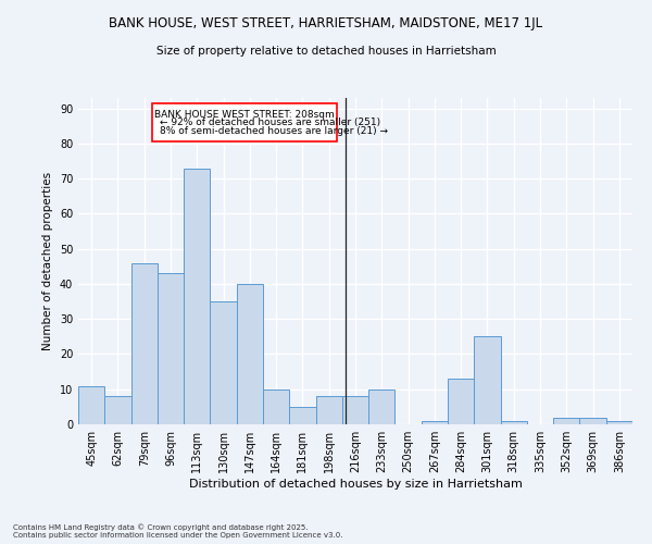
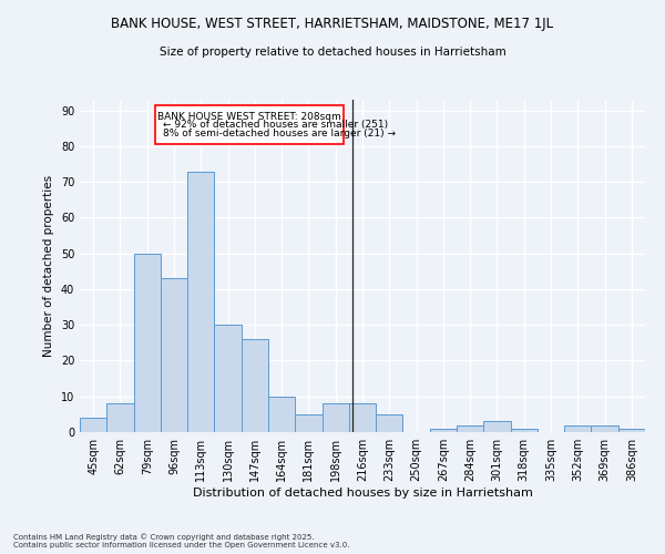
45sqm: 11 -> 4
79sqm: 46 -> 50
130sqm: 35 -> 30
147sqm: 40 -> 26
233sqm: 10 -> 5
284sqm: 13 -> 2
301sqm: 25 -> 3
